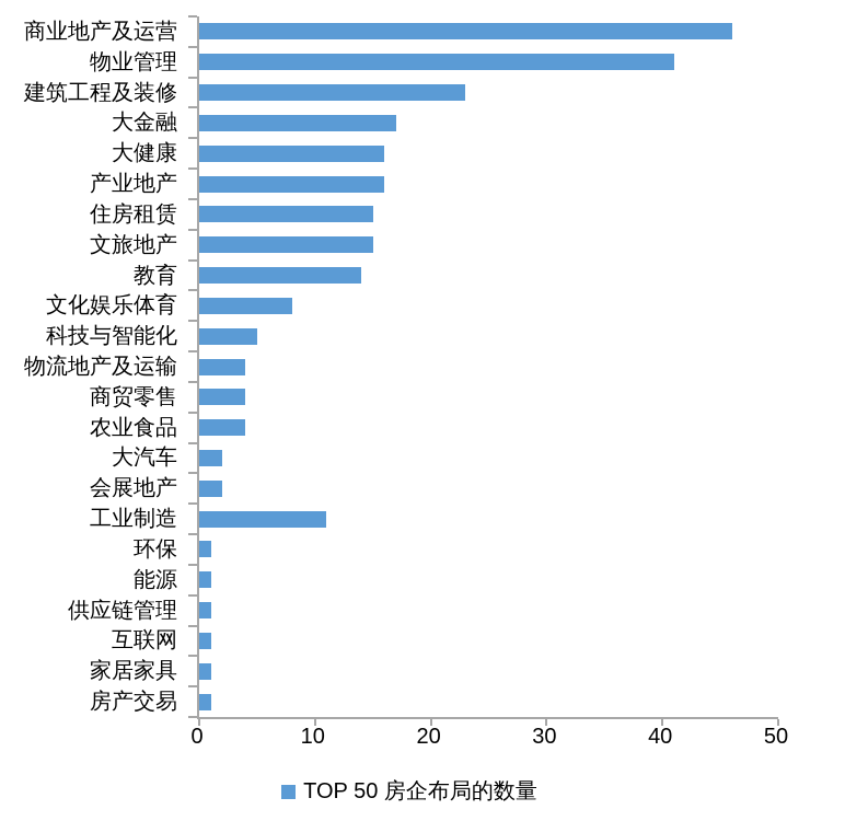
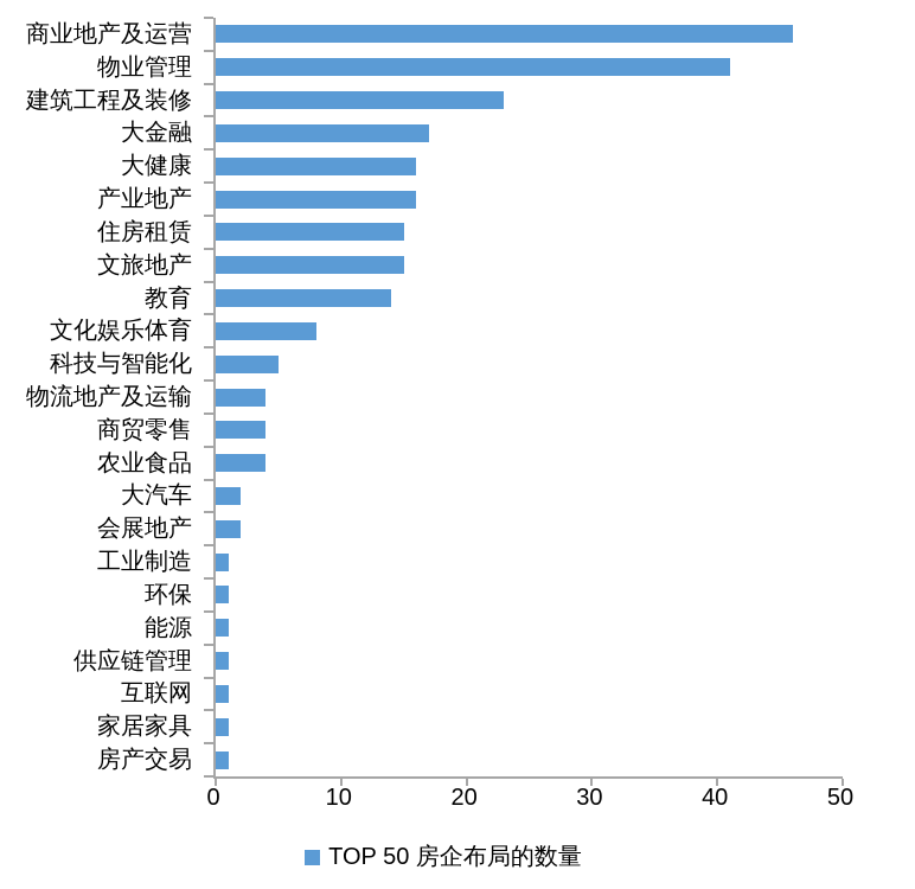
工业制造: 11 -> 1
